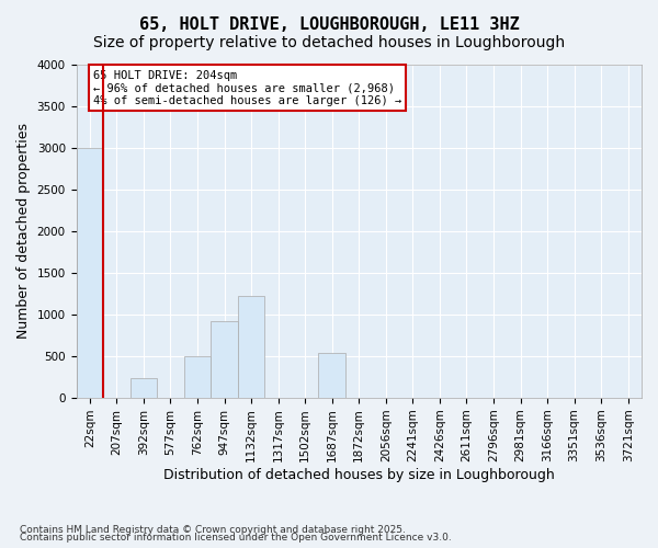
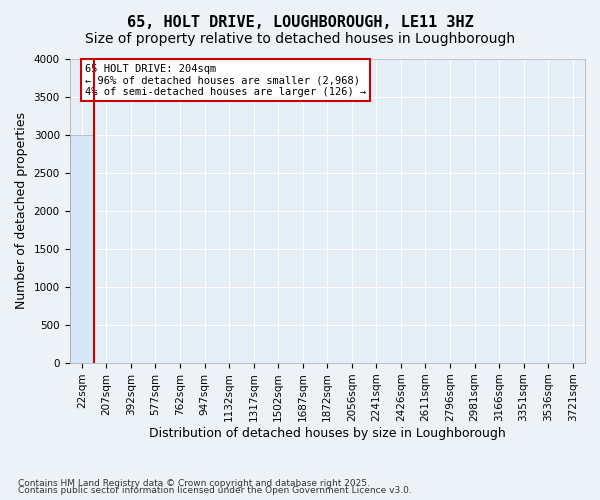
392sqm: 240 -> 0
762sqm: 500 -> 0
947sqm: 920 -> 0
1132sqm: 1220 -> 0
1687sqm: 540 -> 0
